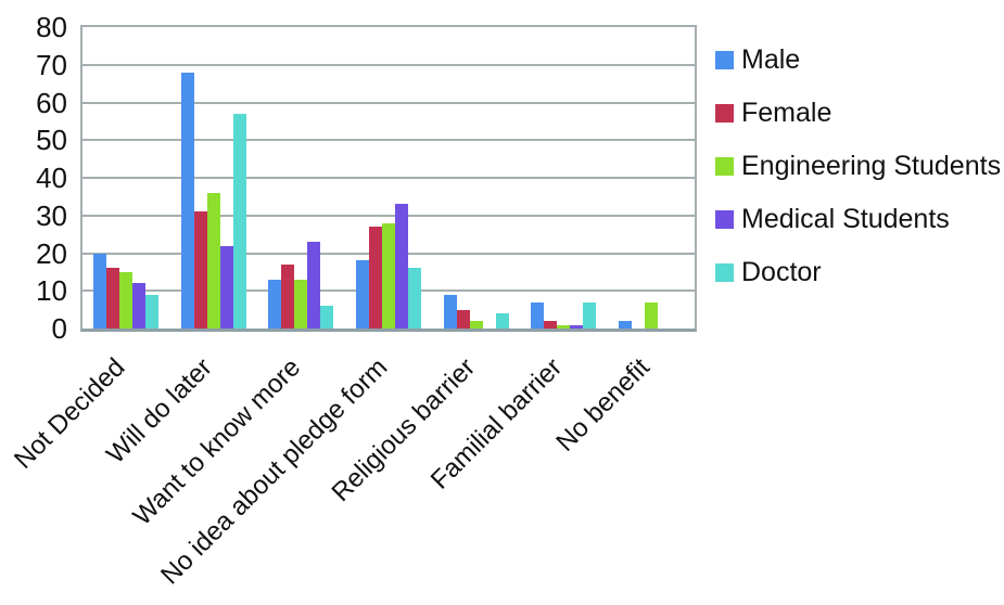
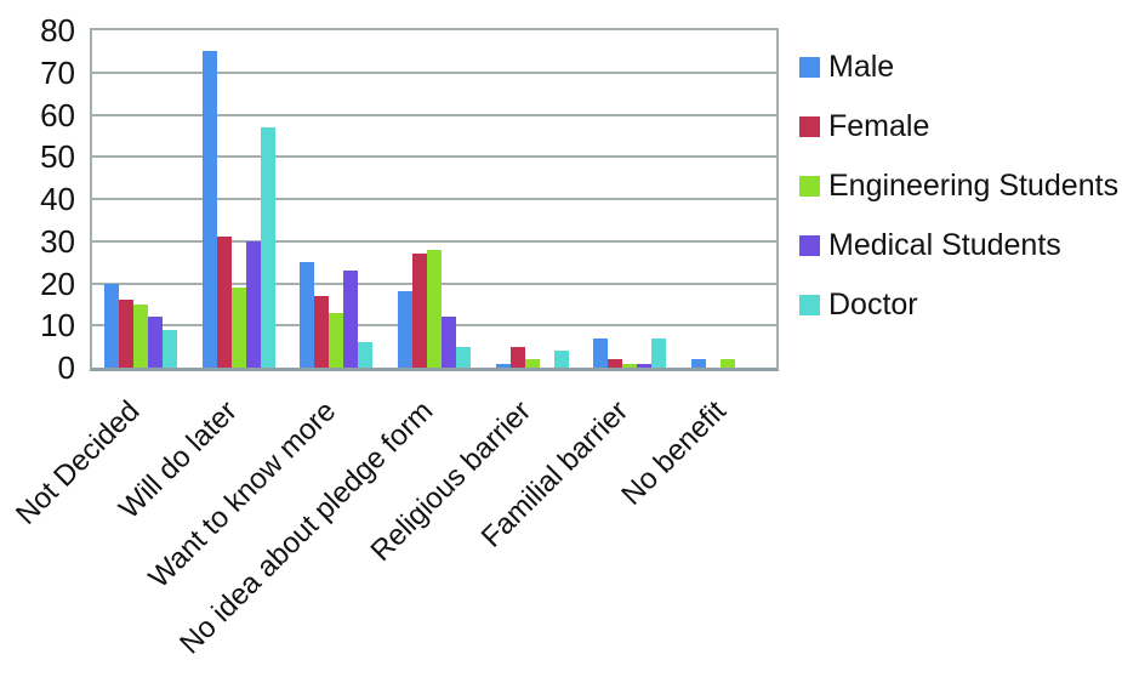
Male/Will do later: 68 -> 75
Engineering Students/Will do later: 36 -> 19
Medical Students/Will do later: 22 -> 30
Male/Want to know more: 13 -> 25
Medical Students/No idea about pledge form: 33 -> 12
Doctor/No idea about pledge form: 16 -> 5
Male/Religious barrier: 9 -> 1
Engineering Students/No benefit: 7 -> 2
